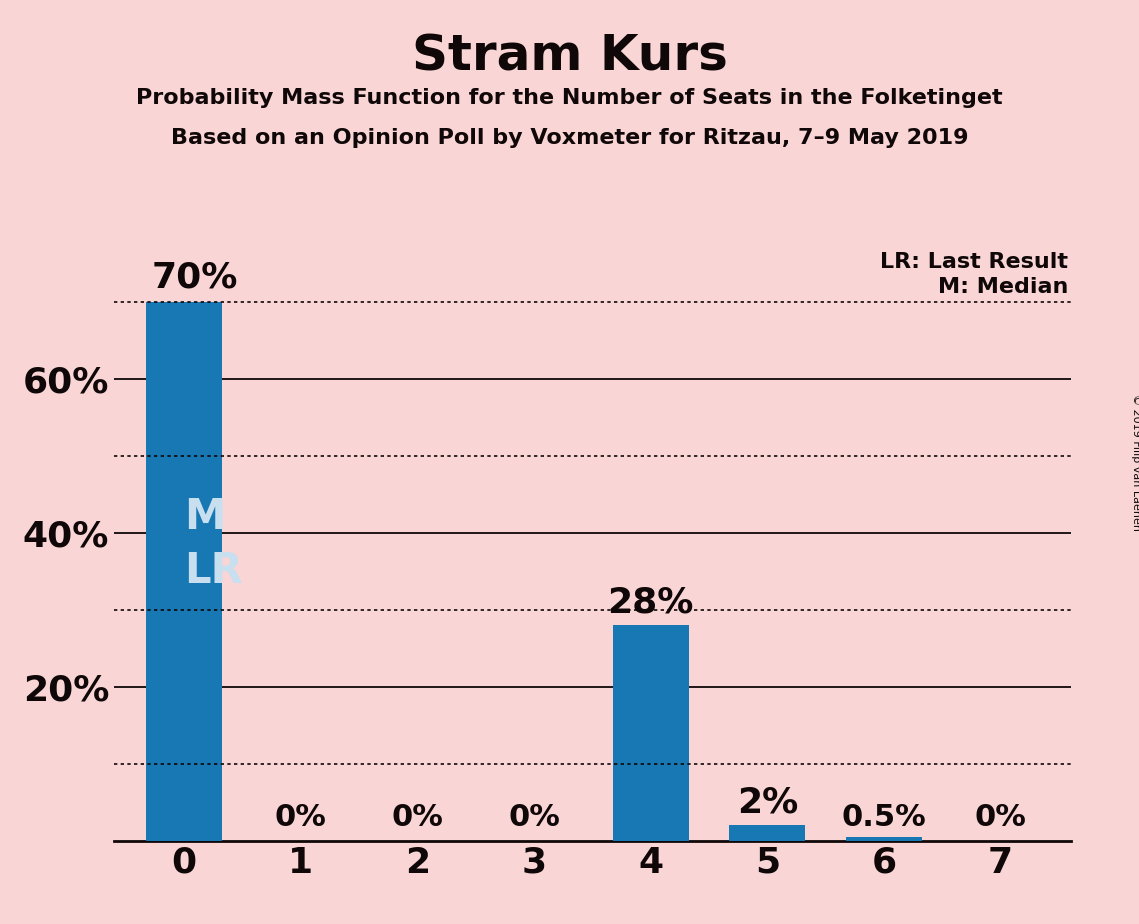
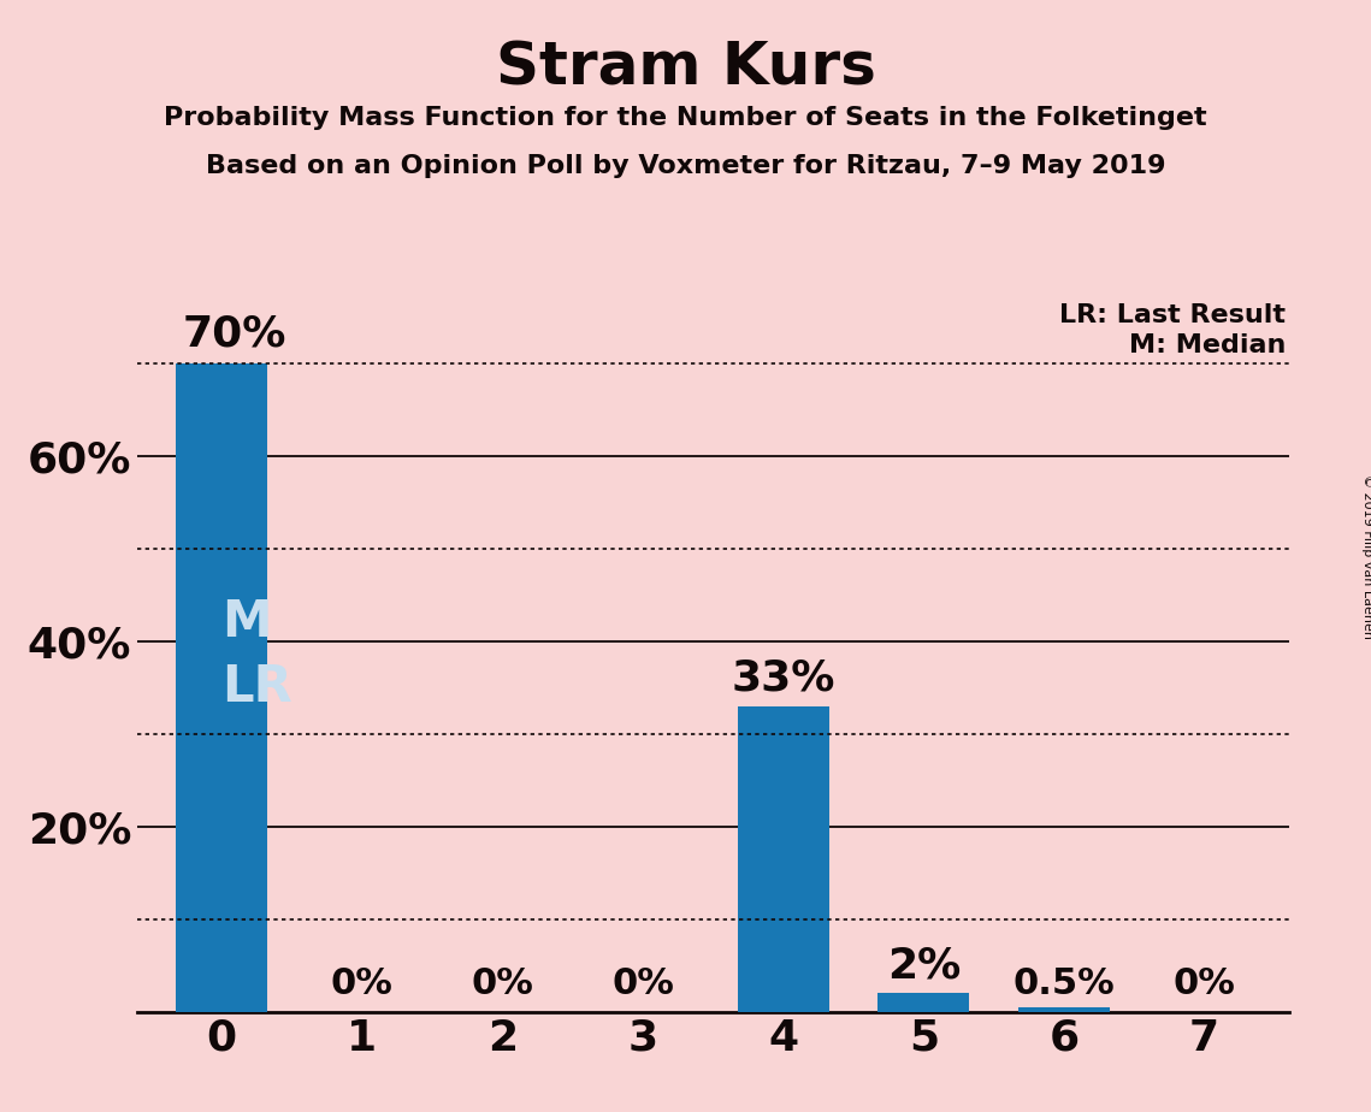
4: 28% -> 33%
